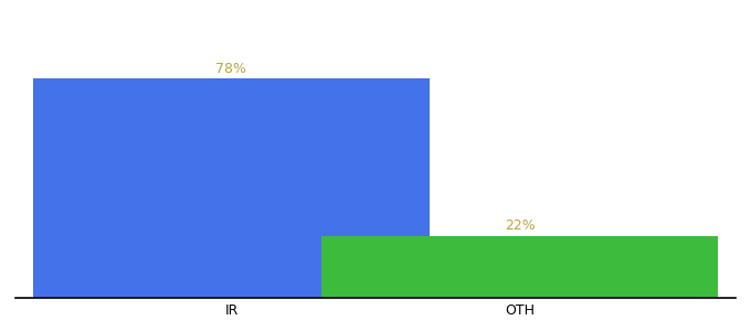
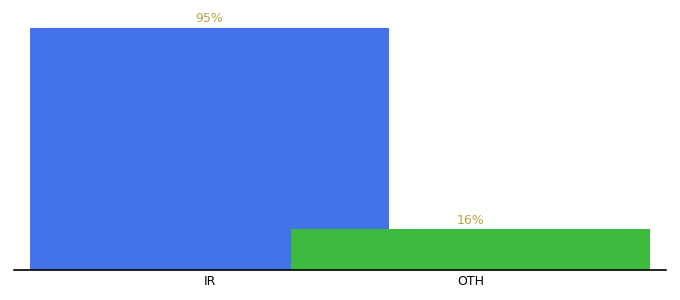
IR: 78% -> 95%
OTH: 22% -> 16%
